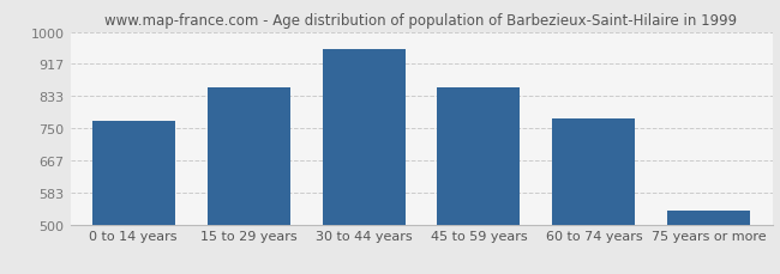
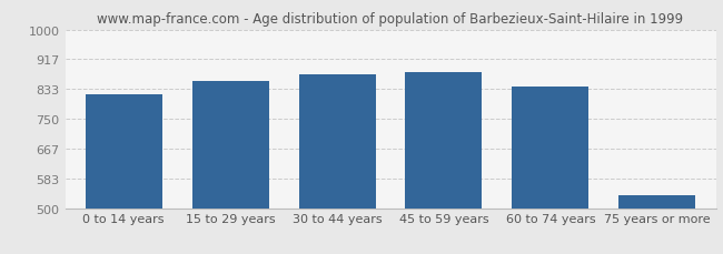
0 to 14 years: 770 -> 820
30 to 44 years: 955 -> 875
45 to 59 years: 857 -> 880
60 to 74 years: 775 -> 840
